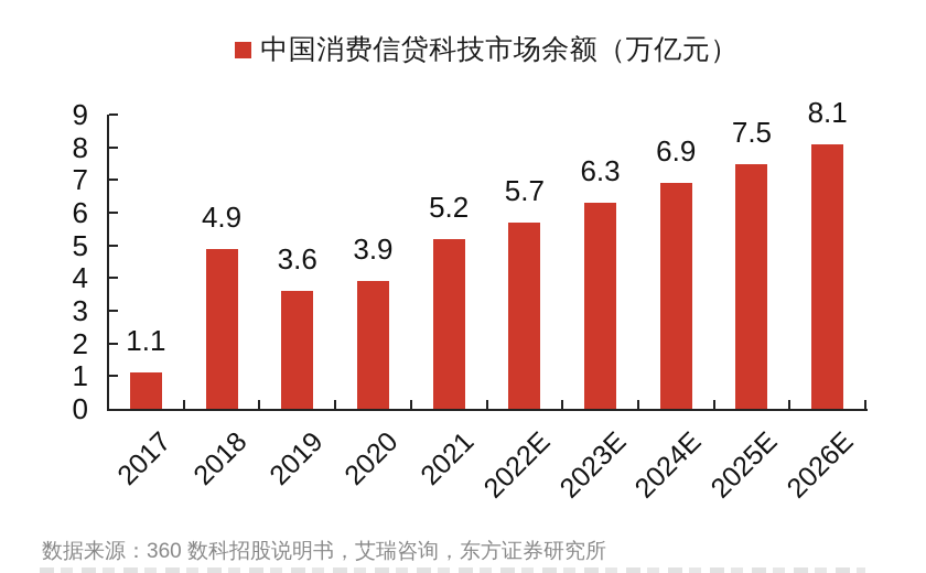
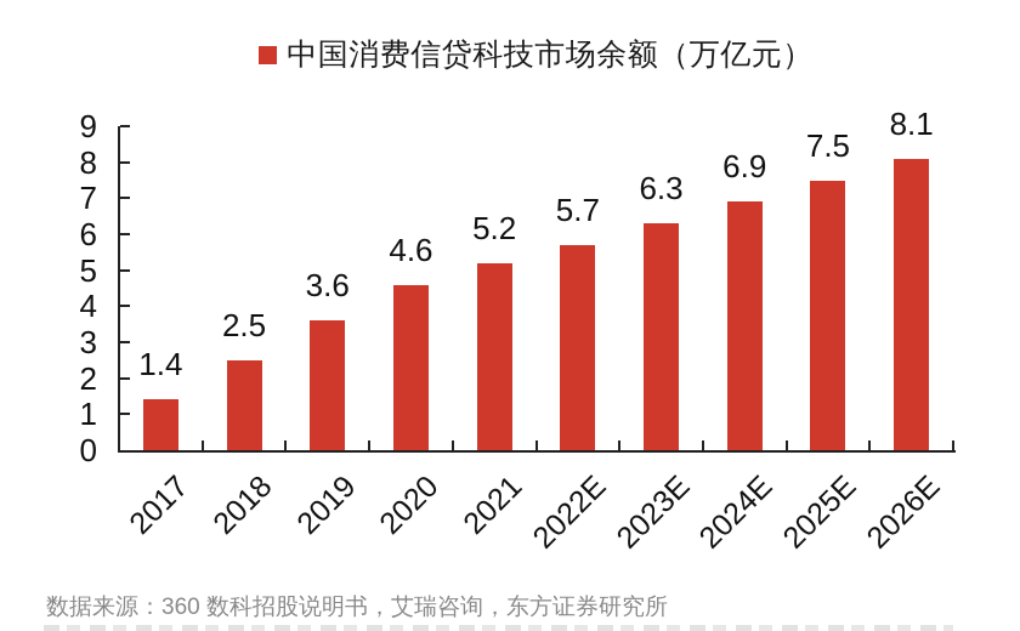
2017: 1.1 -> 1.4
2018: 4.9 -> 2.5
2020: 3.9 -> 4.6
